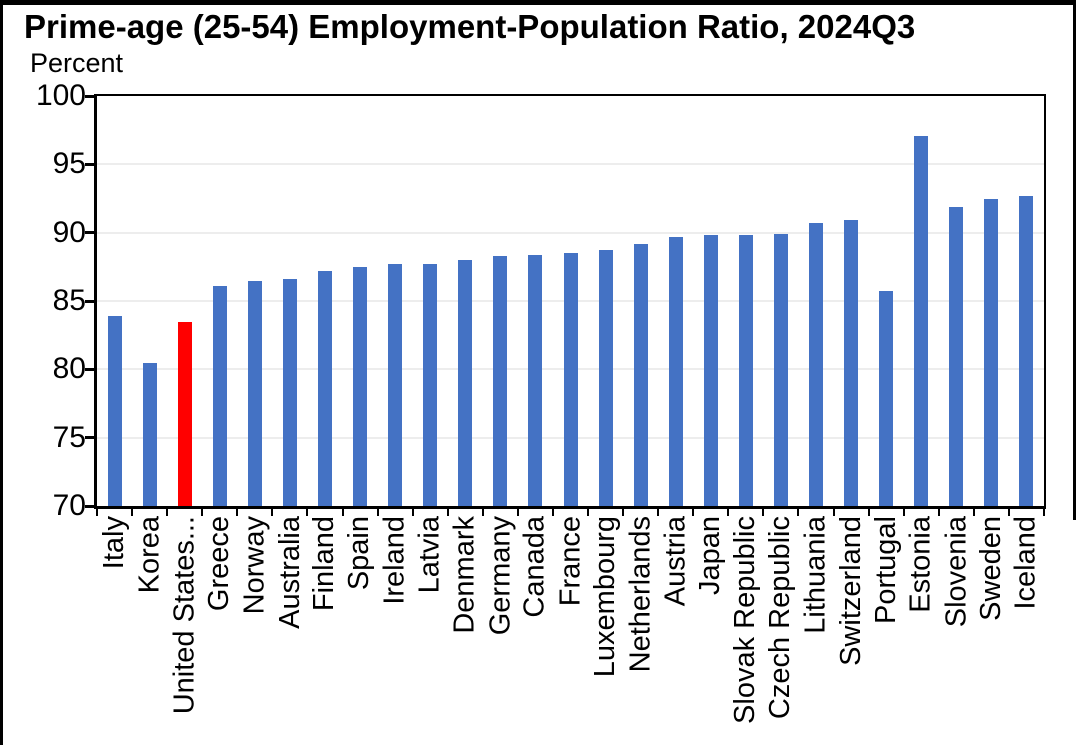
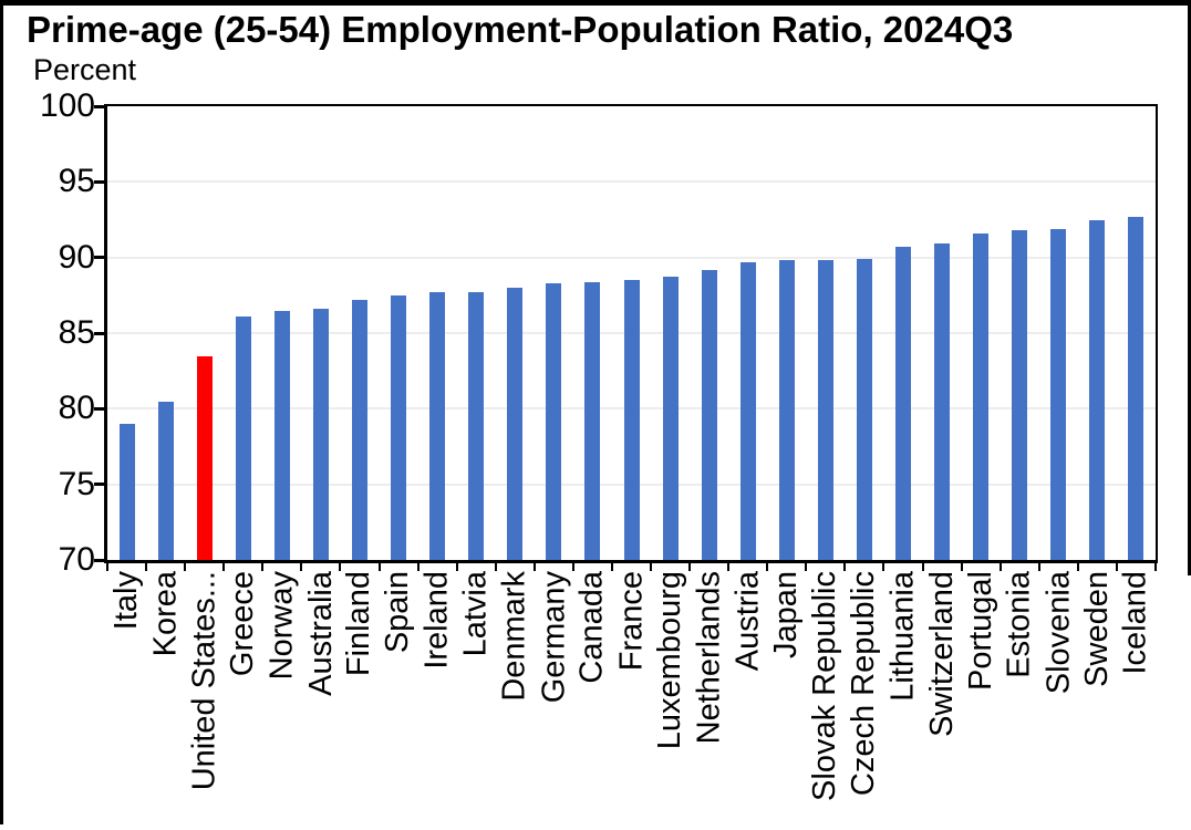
Italy: 83.9 -> 79.0
Portugal: 85.7 -> 91.6
Estonia: 97.1 -> 91.8
